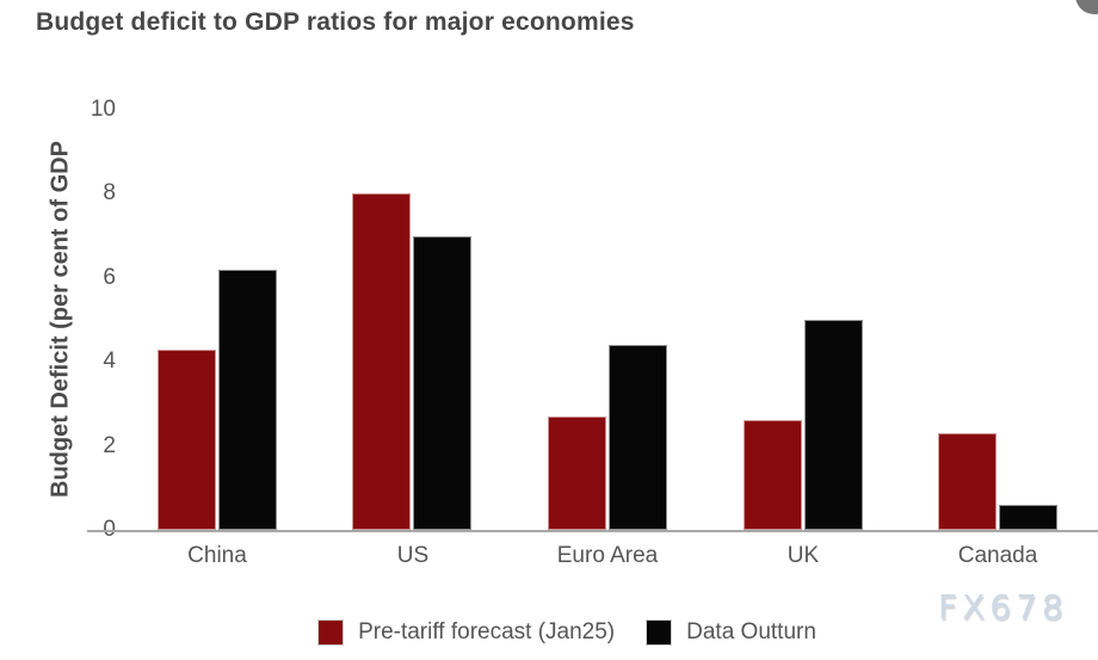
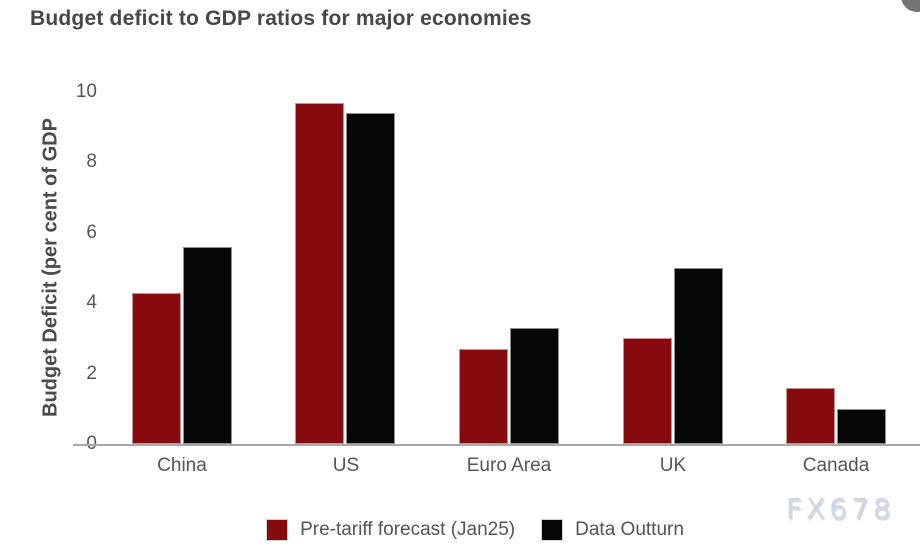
Data Outturn/China: 6.2 -> 5.6
Pre-tariff forecast (Jan25)/US: 8.0 -> 9.7
Data Outturn/US: 7.0 -> 9.4
Data Outturn/Euro Area: 4.4 -> 3.3
Pre-tariff forecast (Jan25)/UK: 2.6 -> 3.0
Pre-tariff forecast (Jan25)/Canada: 2.3 -> 1.6
Data Outturn/Canada: 0.6 -> 1.0
